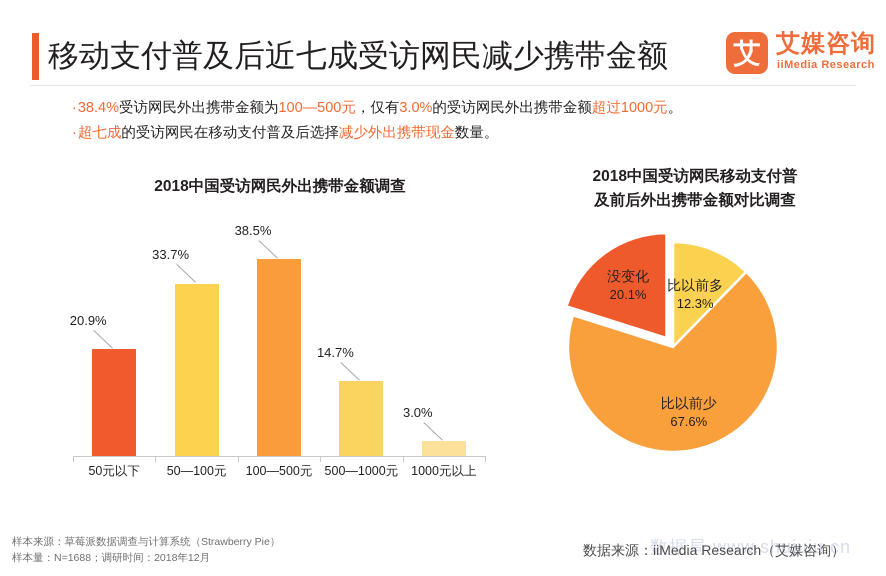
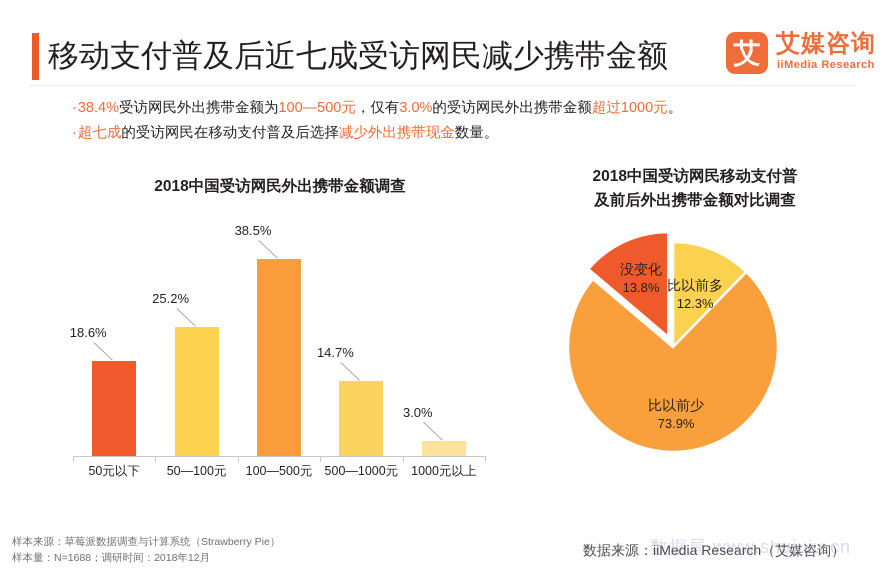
2018中国受访网民外出携带金额调查/50元以下: 20.9% -> 18.6%
2018中国受访网民外出携带金额调查/50—100元: 33.7% -> 25.2%
2018中国受访网民移动支付普及前后外出携带金额对比调查/比以前少: 67.6% -> 73.9%
2018中国受访网民移动支付普及前后外出携带金额对比调查/没变化: 20.1% -> 13.8%
